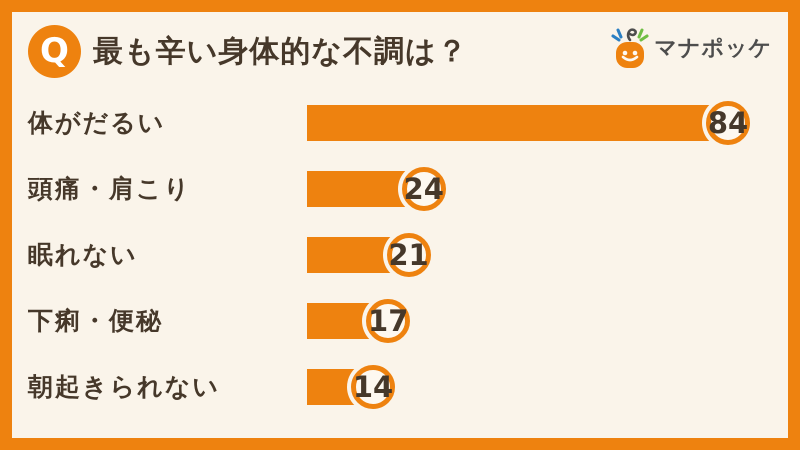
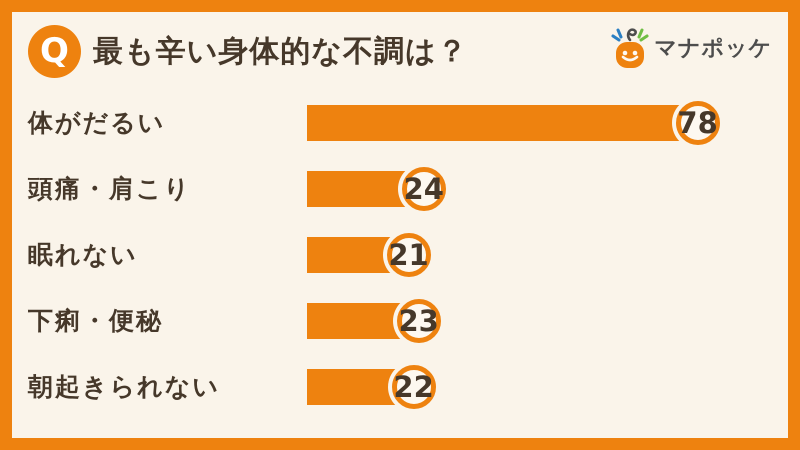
体がだるい: 84 -> 78
下痢・便秘: 17 -> 23
朝起きられない: 14 -> 22
